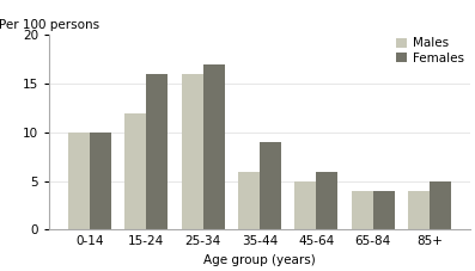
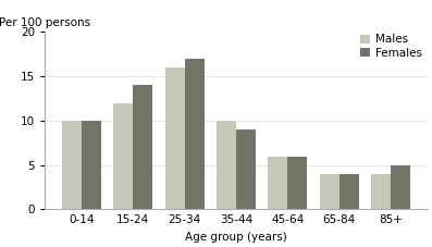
Females/15-24: 16 -> 14
Males/35-44: 6 -> 10
Males/45-64: 5 -> 6
